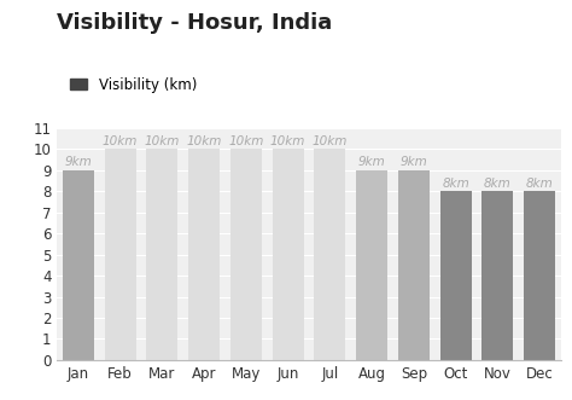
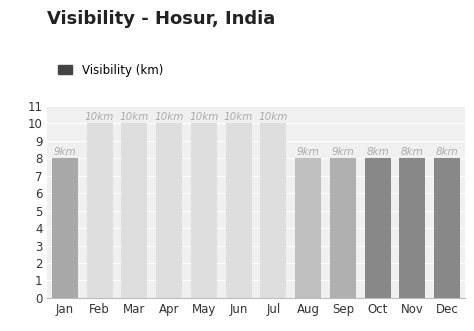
Jan: 9 -> 8
Aug: 9 -> 8
Sep: 9 -> 8
